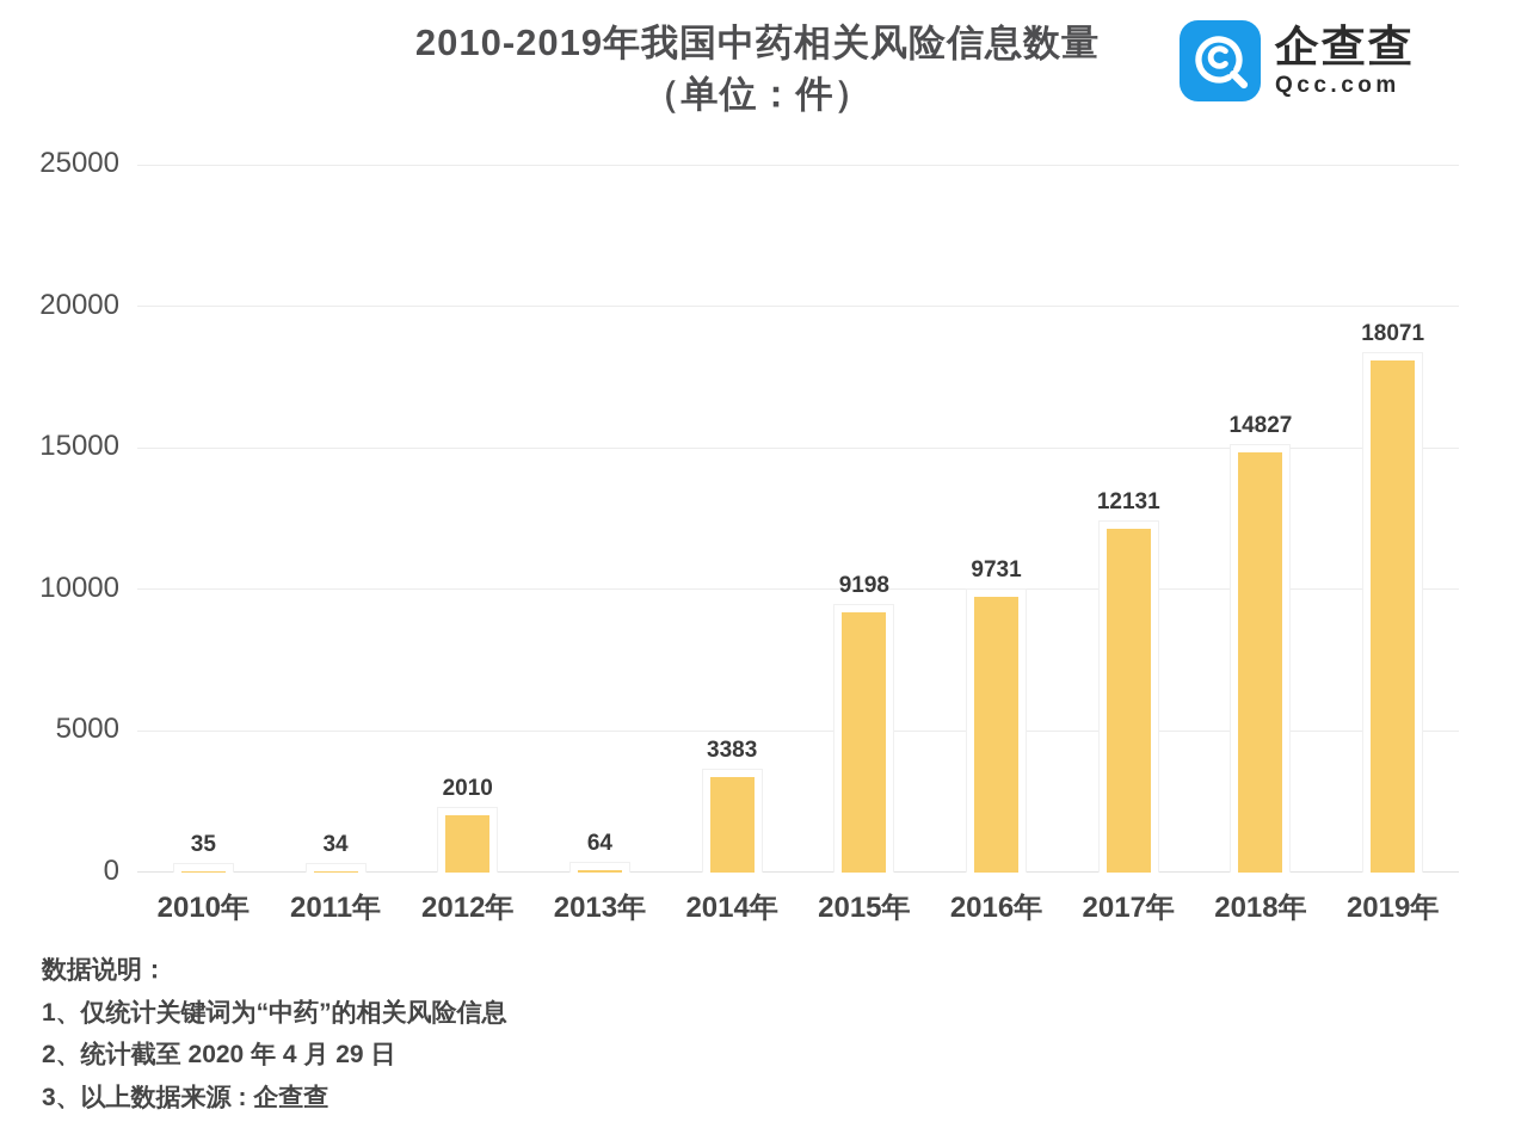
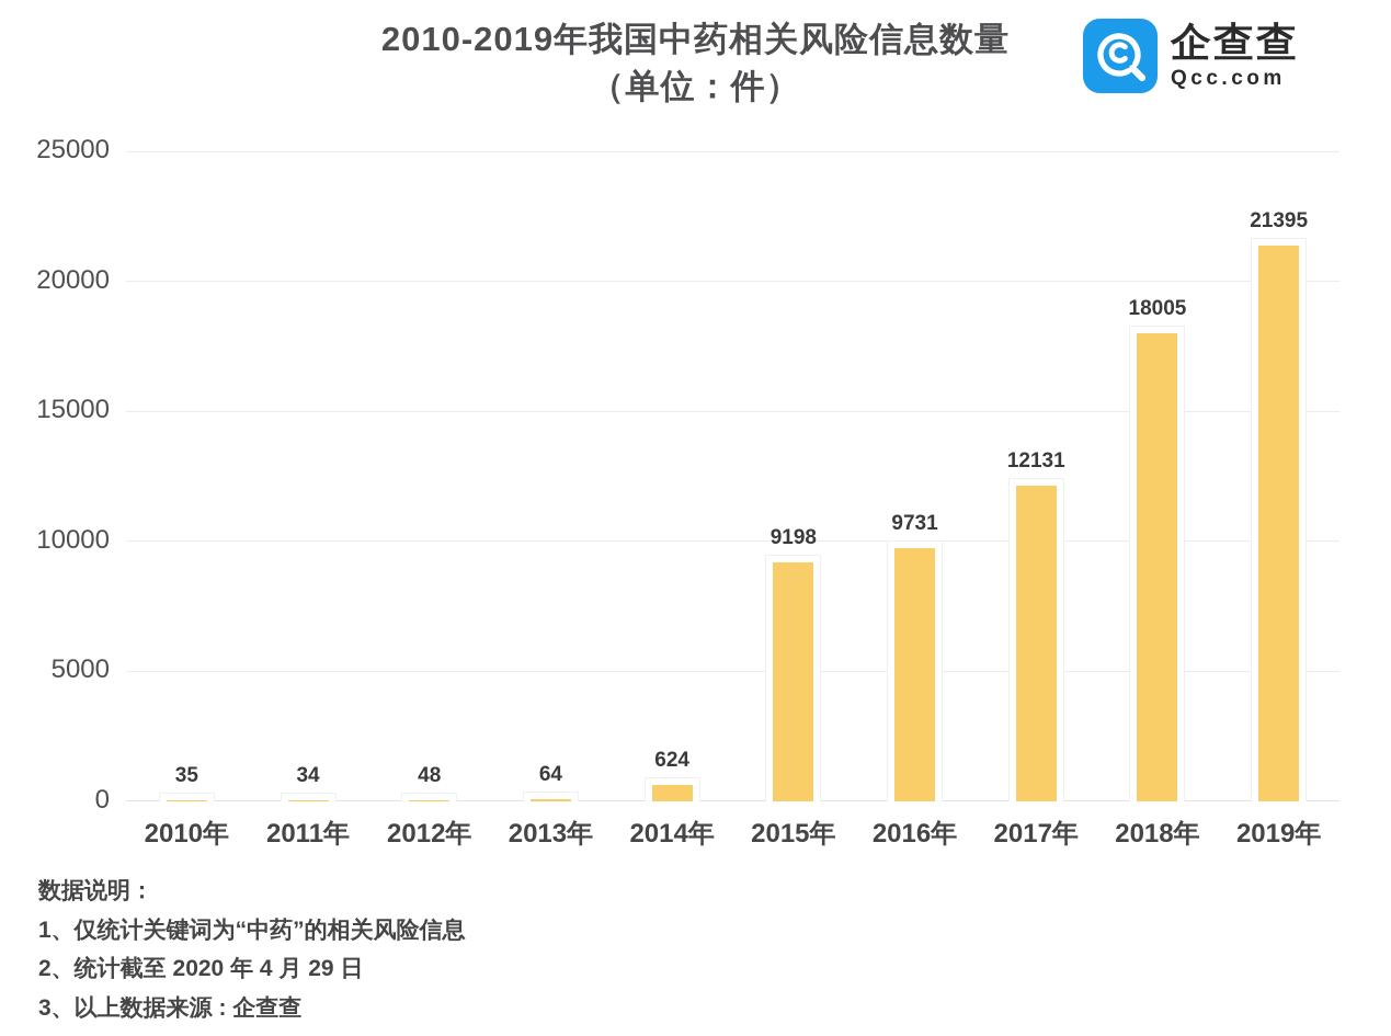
2012年: 2010 -> 48
2014年: 3383 -> 624
2018年: 14827 -> 18005
2019年: 18071 -> 21395
